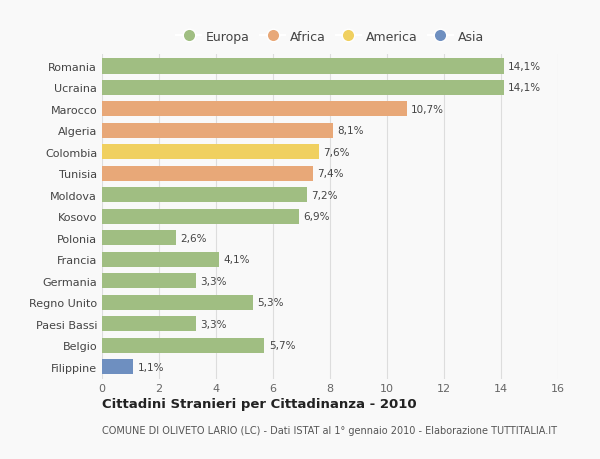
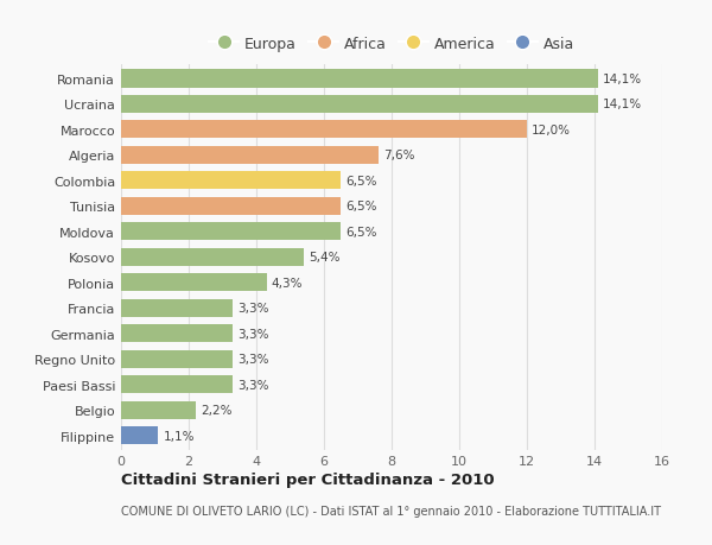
Marocco: 10,7% -> 12,0%
Algeria: 8,1% -> 7,6%
Colombia: 7,6% -> 6,5%
Tunisia: 7,4% -> 6,5%
Moldova: 7,2% -> 6,5%
Kosovo: 6,9% -> 5,4%
Polonia: 2,6% -> 4,3%
Francia: 4,1% -> 3,3%
Regno Unito: 5,3% -> 3,3%
Belgio: 5,7% -> 2,2%
